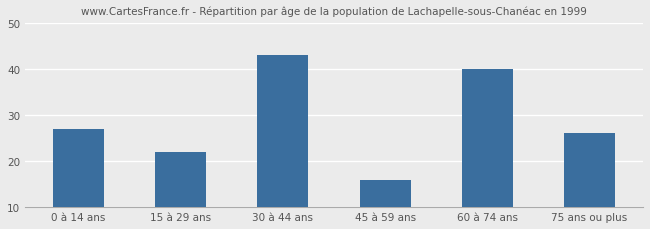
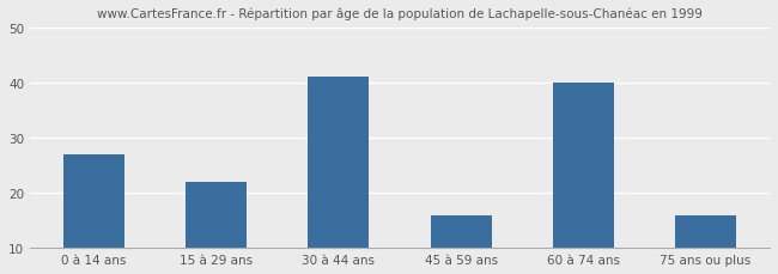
30 à 44 ans: 43 -> 41
75 ans ou plus: 26 -> 16
